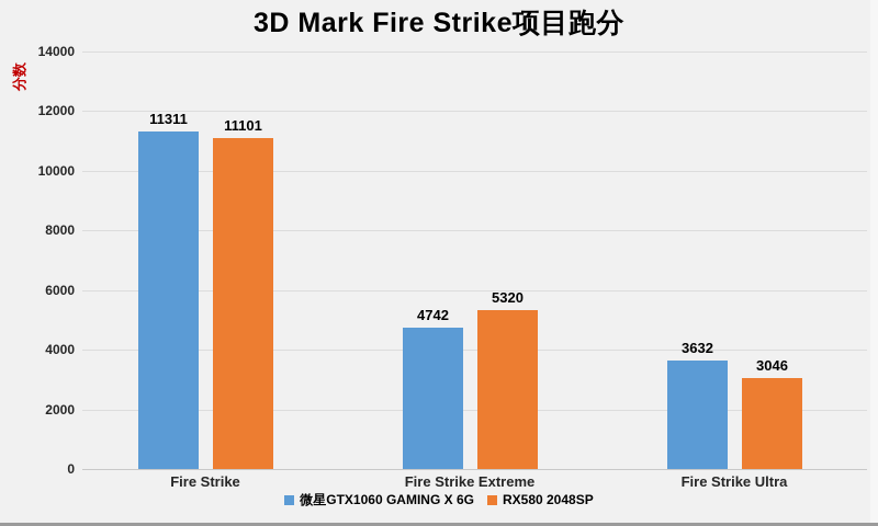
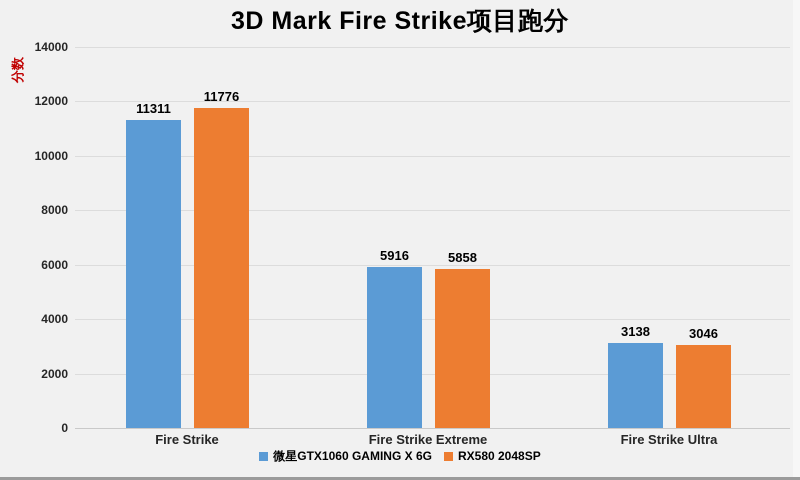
RX580 2048SP/Fire Strike: 11101 -> 11776
微星GTX1060 GAMING X 6G/Fire Strike Extreme: 4742 -> 5916
RX580 2048SP/Fire Strike Extreme: 5320 -> 5858
微星GTX1060 GAMING X 6G/Fire Strike Ultra: 3632 -> 3138
